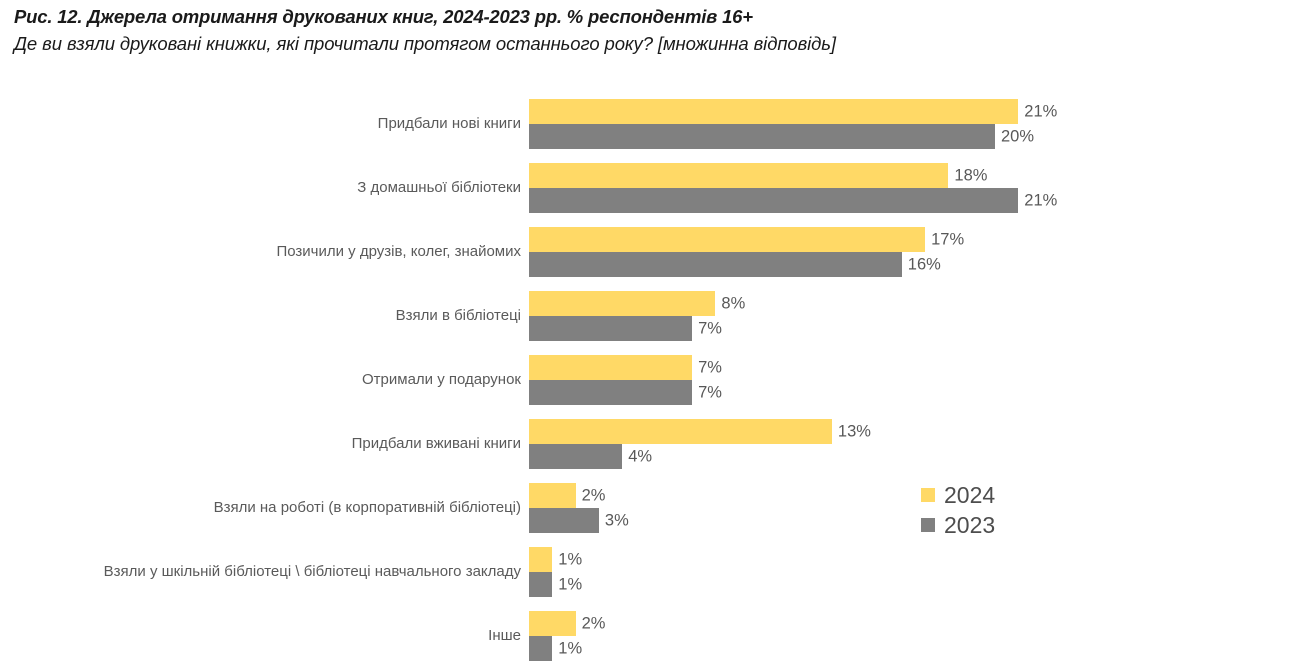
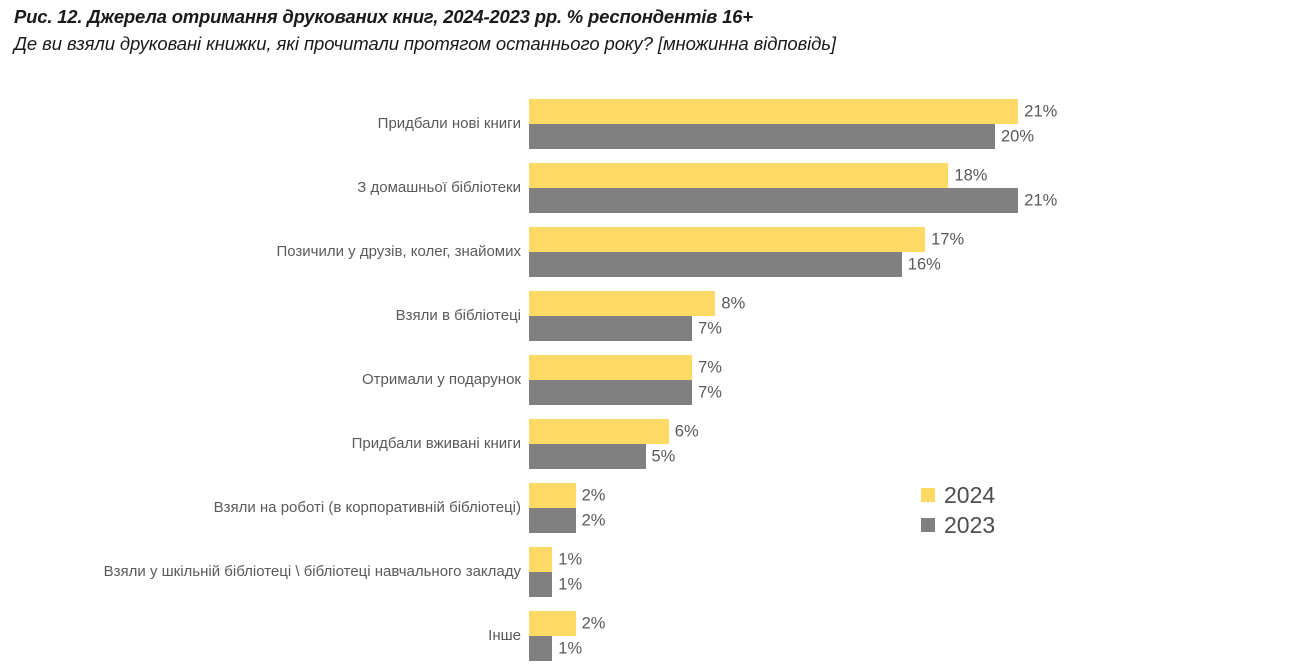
2024/Придбали вживані книги: 13% -> 6%
2023/Придбали вживані книги: 4% -> 5%
2023/Взяли на роботі (в корпоративній бібліотеці): 3% -> 2%
